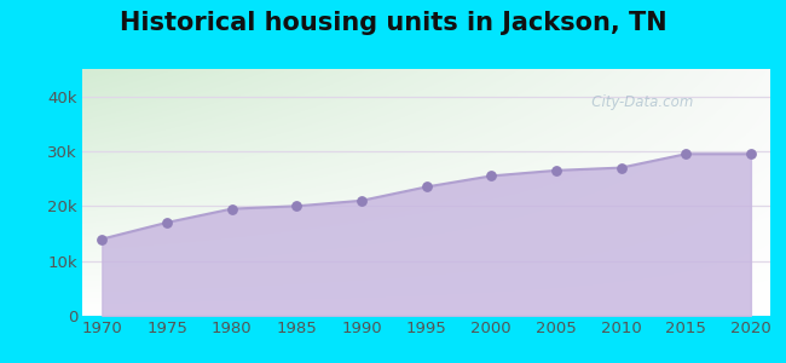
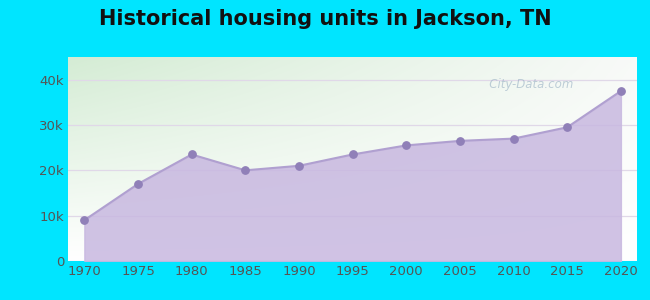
1970: 14.0k -> 9.0k
1980: 19.5k -> 23.5k
2020: 29.5k -> 37.5k
